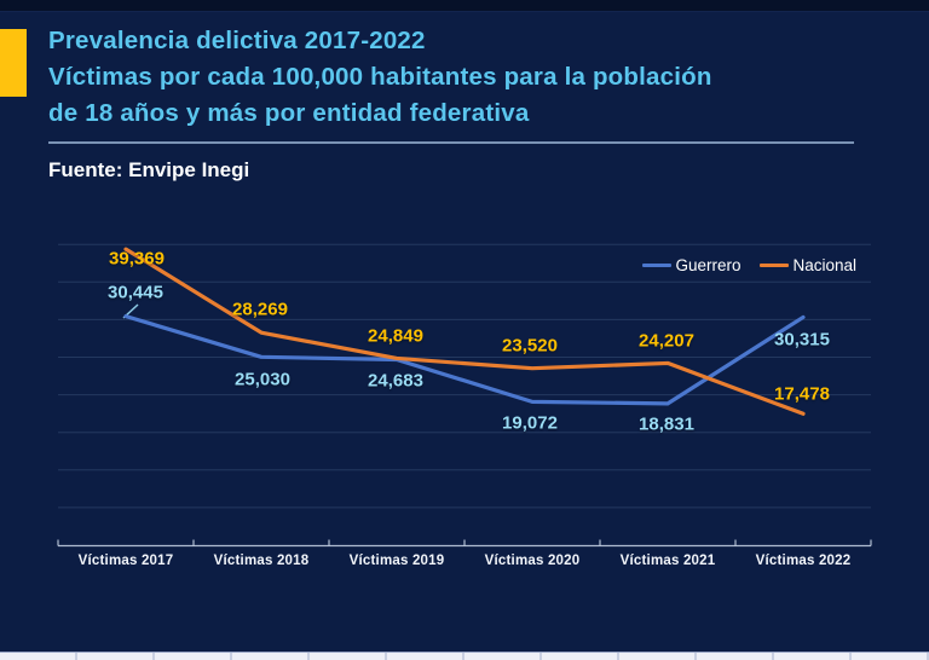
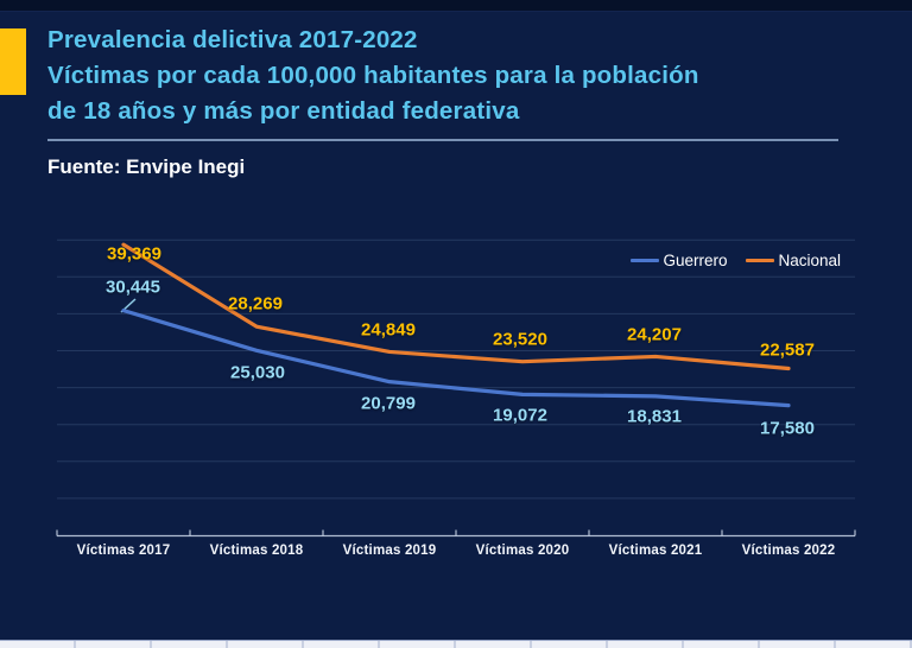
Guerrero/Víctimas 2019: 24,683 -> 20,799
Guerrero/Víctimas 2022: 30,315 -> 17,580
Nacional/Víctimas 2022: 17,478 -> 22,587
